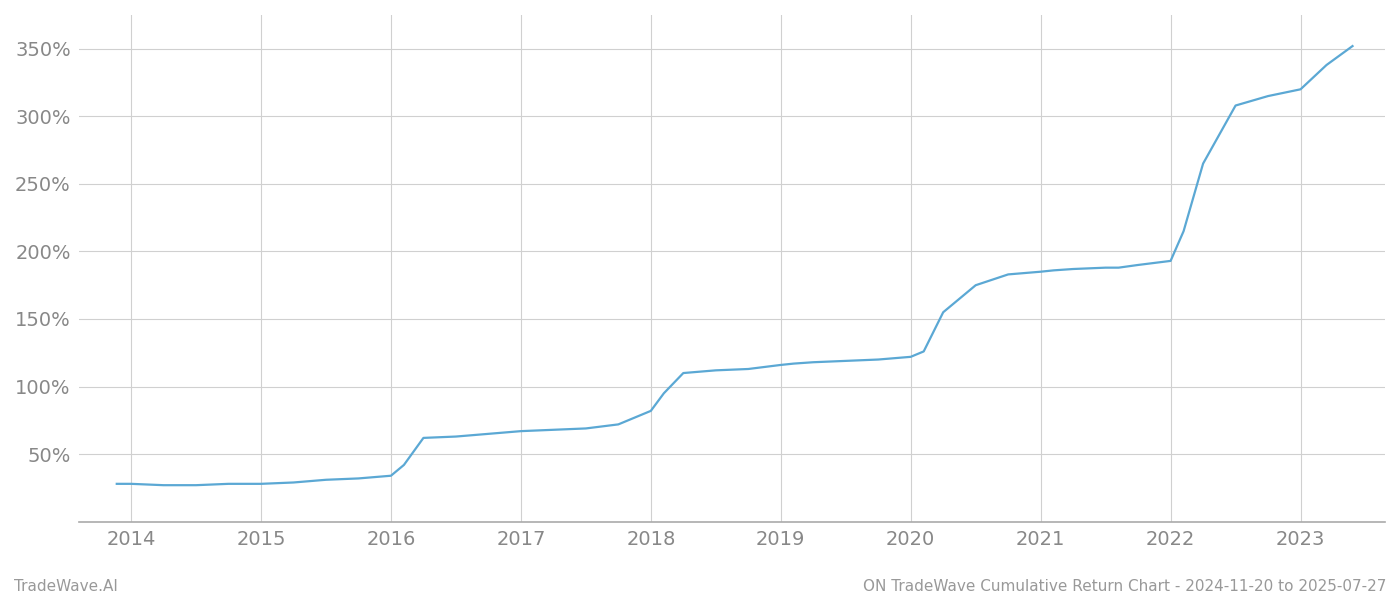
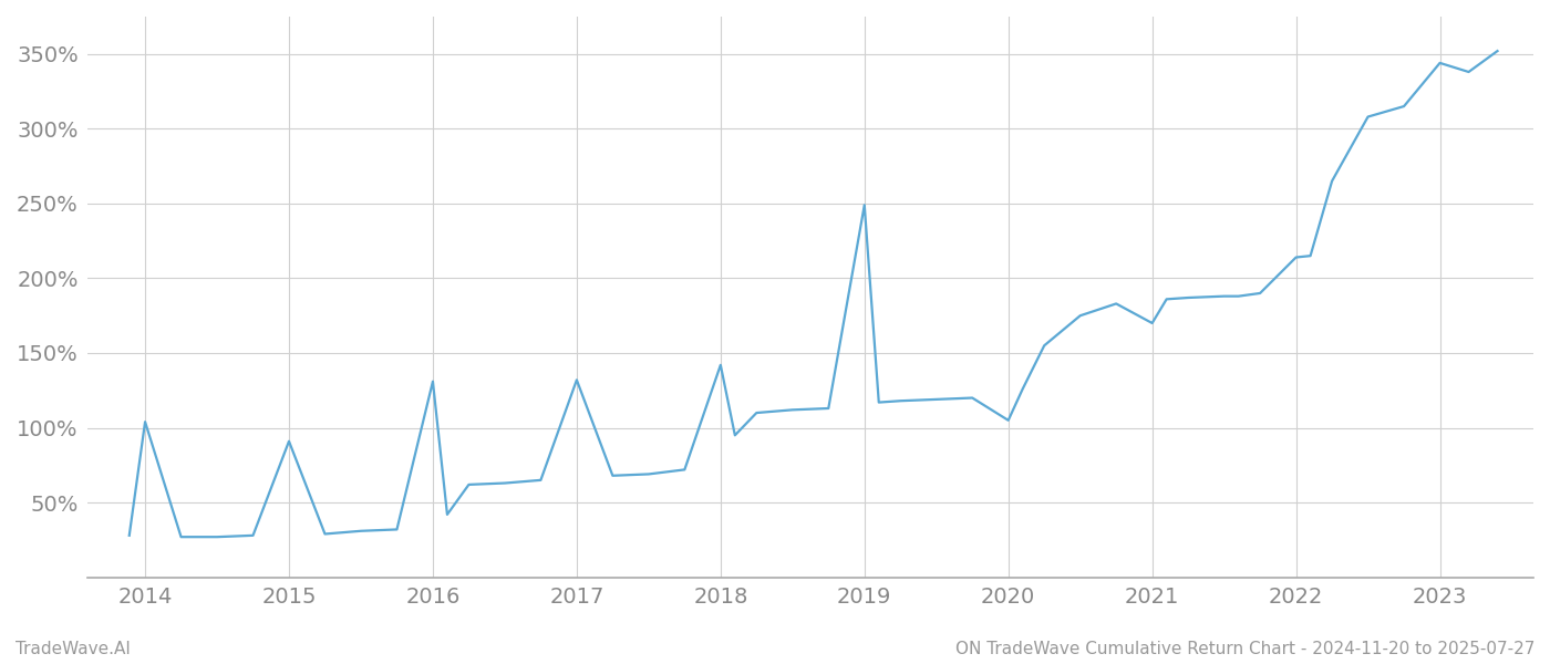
2014: 28% -> 104%
2015: 28% -> 91%
2016: 34% -> 131%
2017: 67% -> 132%
2018: 82% -> 142%
2019: 116% -> 249%
2020: 122% -> 105%
2021: 185% -> 170%
2022: 193% -> 214%
2023: 320% -> 344%
